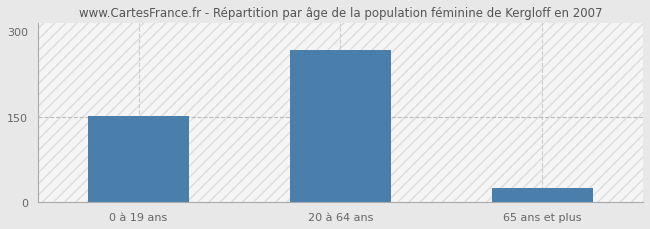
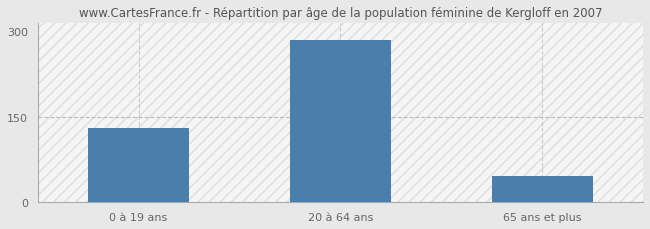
0 à 19 ans: 152 -> 130
20 à 64 ans: 268 -> 285
65 ans et plus: 26 -> 47
